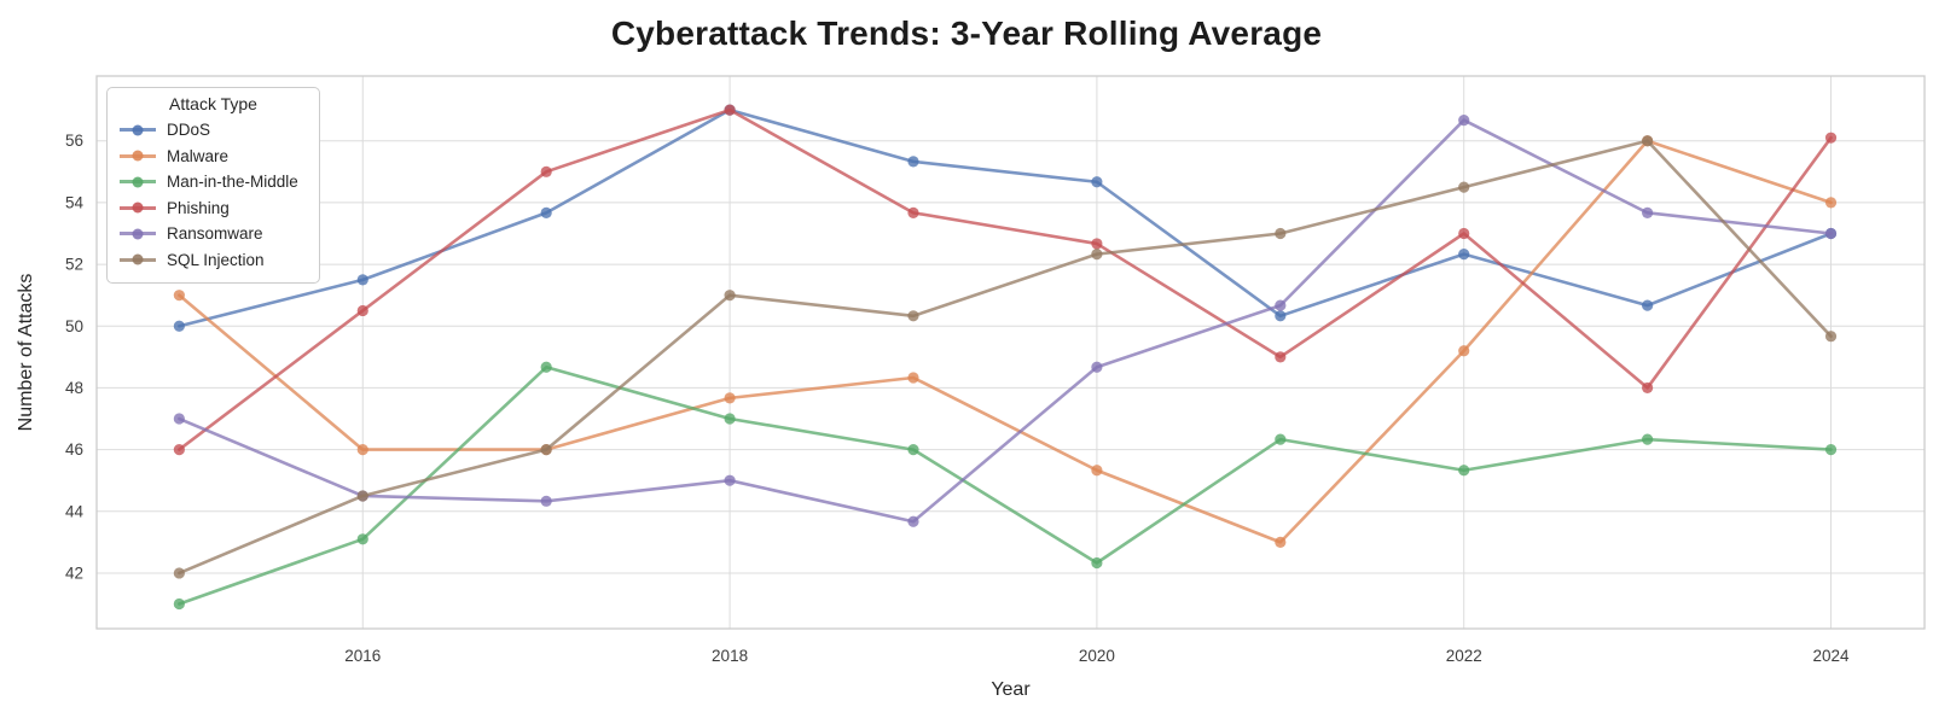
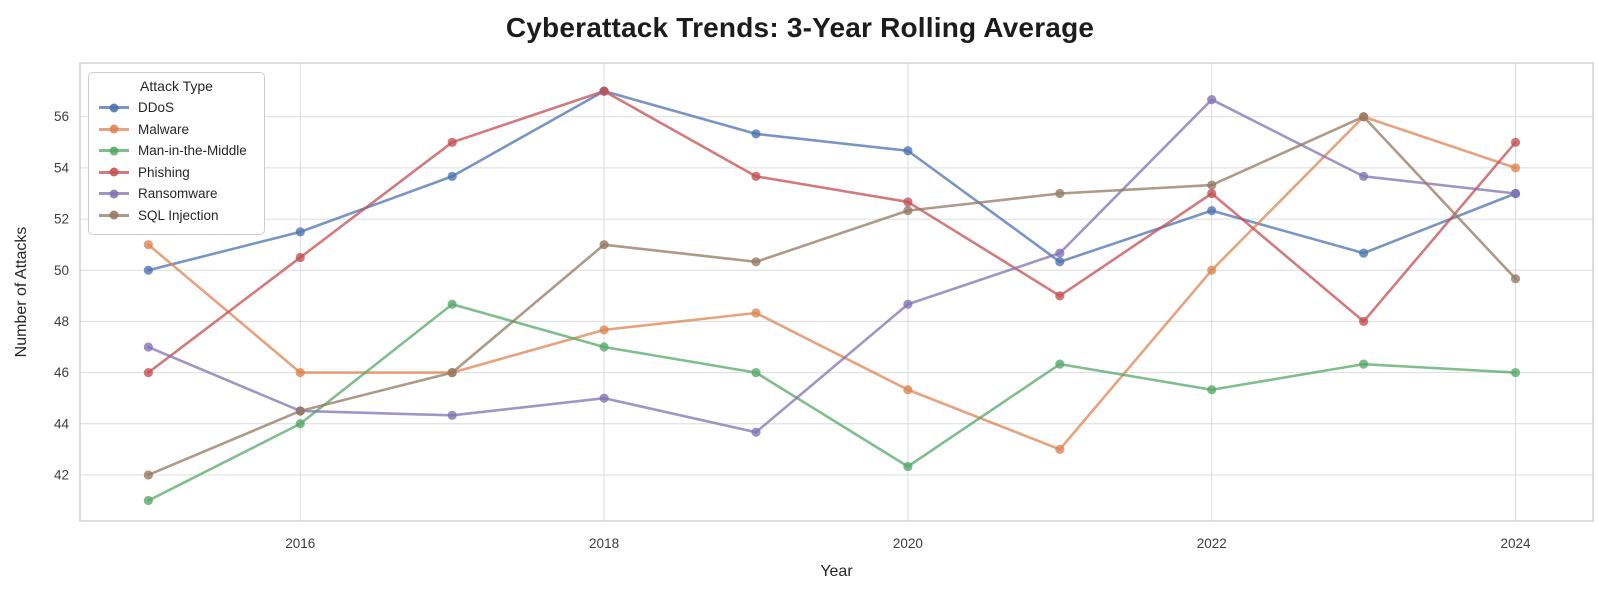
Man-in-the-Middle/2016: 43.1 -> 44.0
Malware/2022: 49.2 -> 50.0
SQL Injection/2022: 54.5 -> 53.3
Phishing/2024: 56.1 -> 55.0
